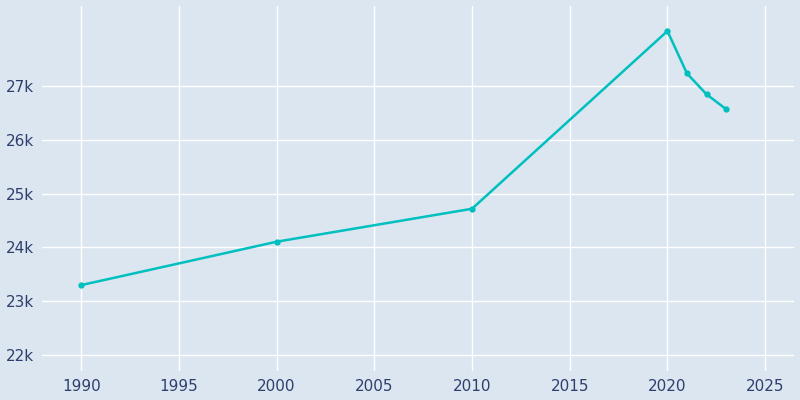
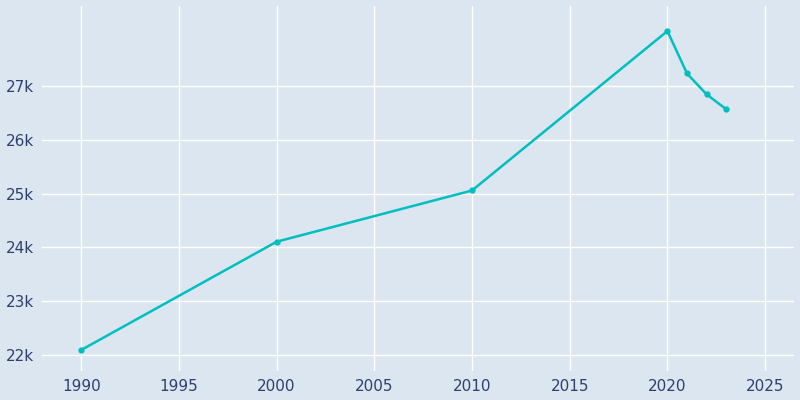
1990: 23.30k -> 22.09k
2010: 24.72k -> 25.06k
